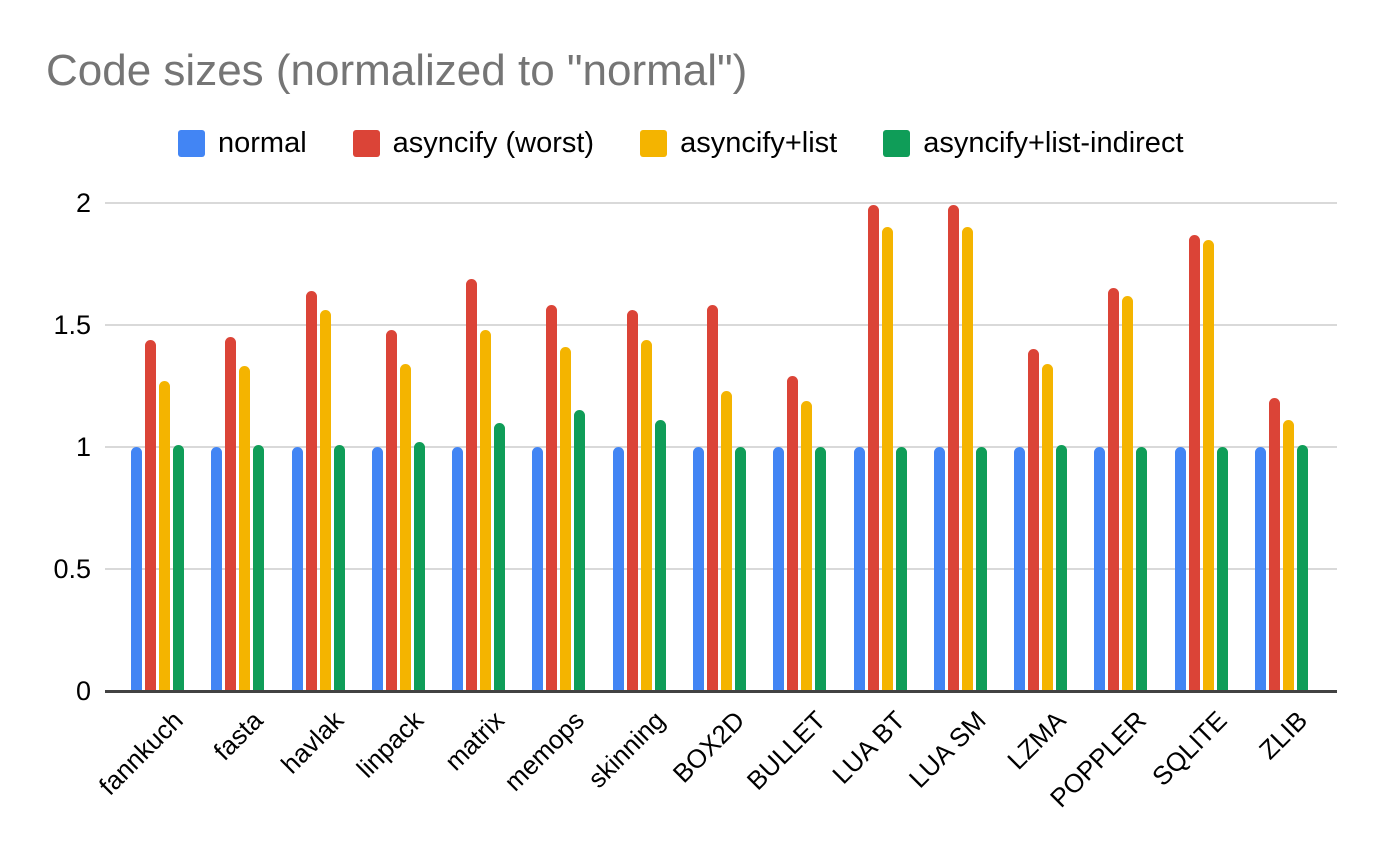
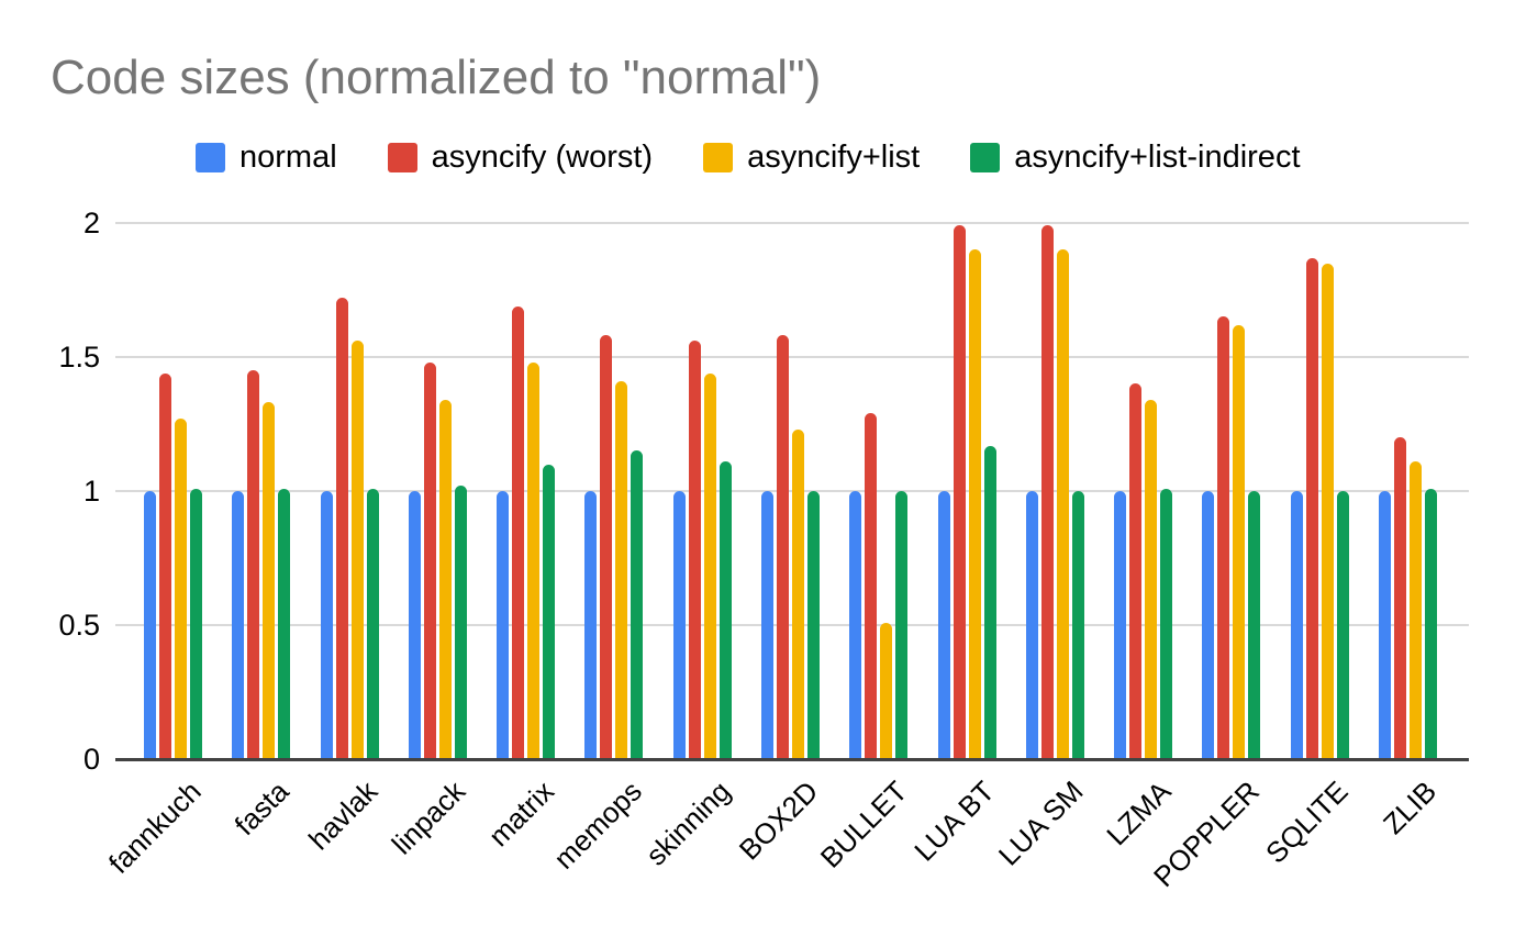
asyncify (worst)/havlak: 1.64 -> 1.72
asyncify+list/BULLET: 1.19 -> 0.51
asyncify+list-indirect/LUA BT: 1.00 -> 1.17
